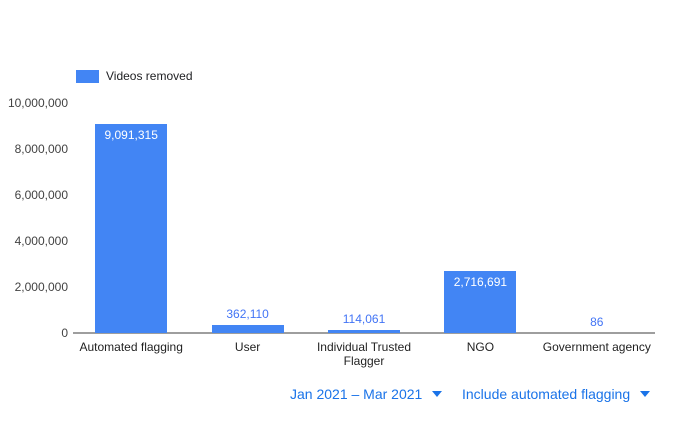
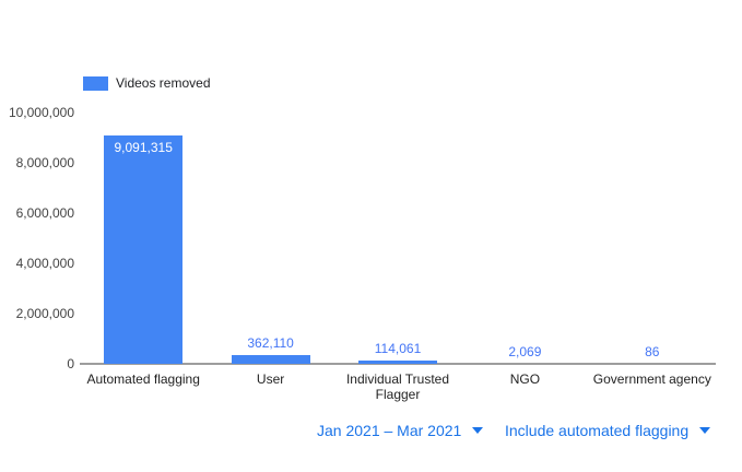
NGO: 2,716,691 -> 2,069
